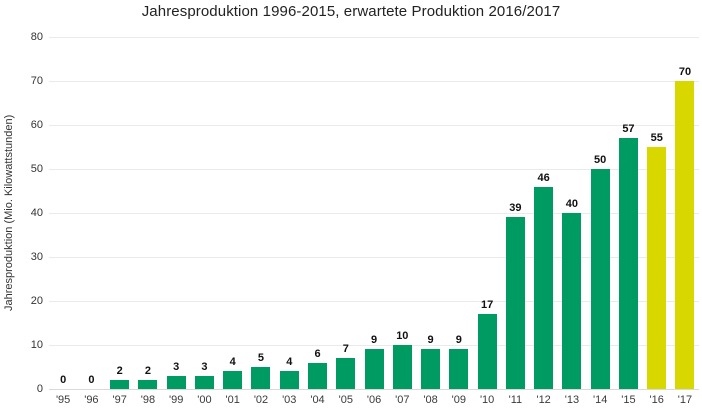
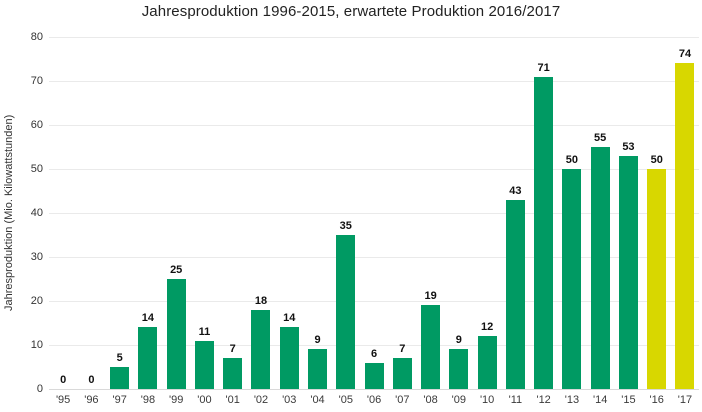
'97: 2 -> 5
'98: 2 -> 14
'99: 3 -> 25
'00: 3 -> 11
'01: 4 -> 7
'02: 5 -> 18
'03: 4 -> 14
'04: 6 -> 9
'05: 7 -> 35
'06: 9 -> 6
'07: 10 -> 7
'08: 9 -> 19
'10: 17 -> 12
'11: 39 -> 43
'12: 46 -> 71
'13: 40 -> 50
'14: 50 -> 55
'15: 57 -> 53
'16: 55 -> 50
'17: 70 -> 74
